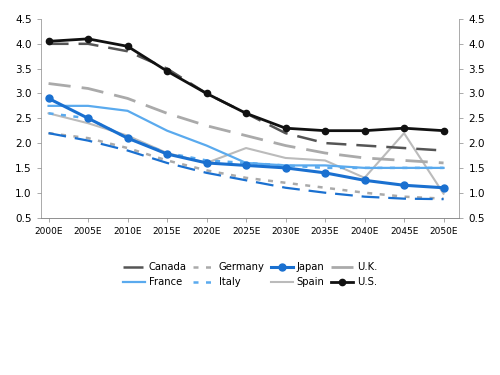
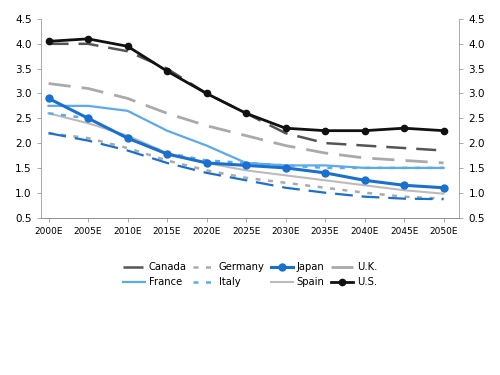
Spain/2025E: 1.90 -> 1.45
Spain/2030E: 1.70 -> 1.35
Spain/2035E: 1.65 -> 1.25
Spain/2040E: 1.30 -> 1.15
Spain/2045E: 2.20 -> 1.05
